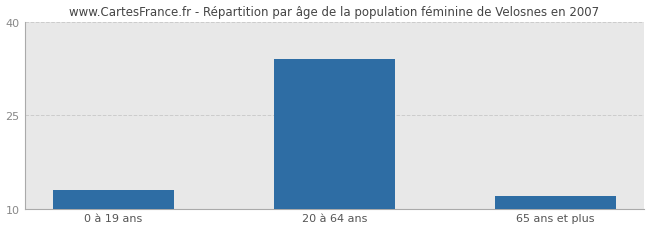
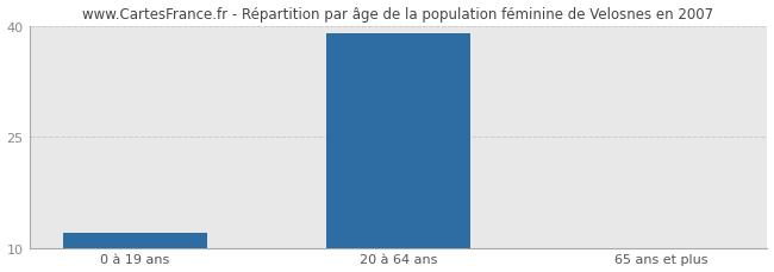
0 à 19 ans: 13 -> 12
20 à 64 ans: 34 -> 39
65 ans et plus: 12 -> 10
